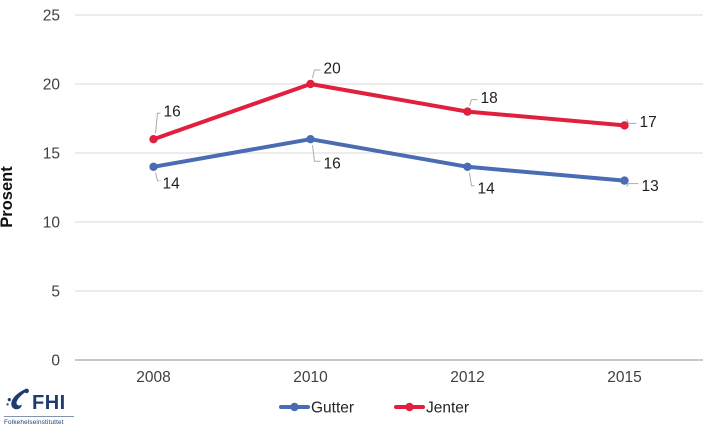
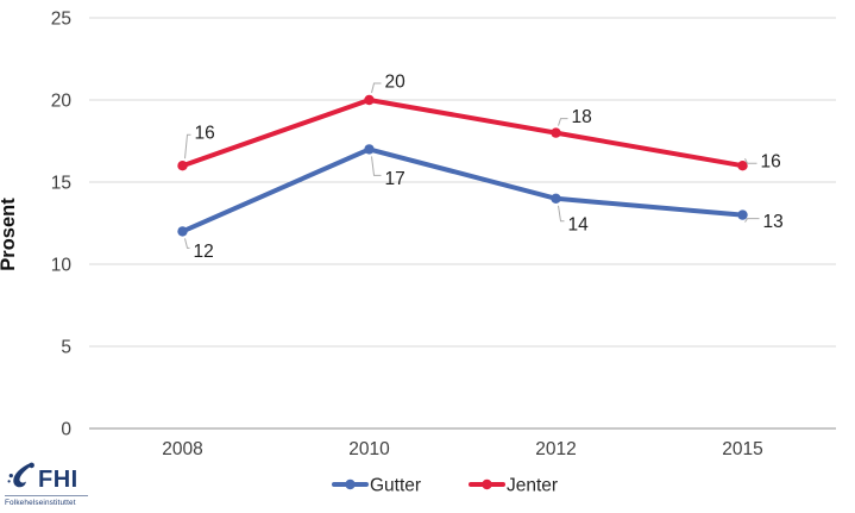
Gutter/2008: 14 -> 12
Gutter/2010: 16 -> 17
Jenter/2015: 17 -> 16
